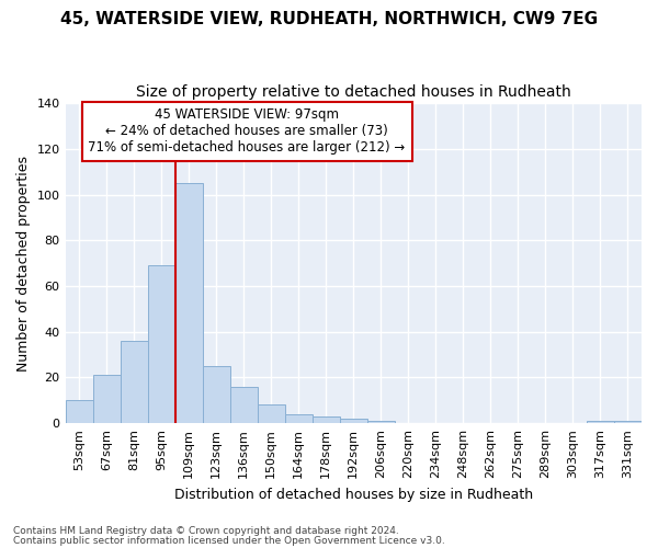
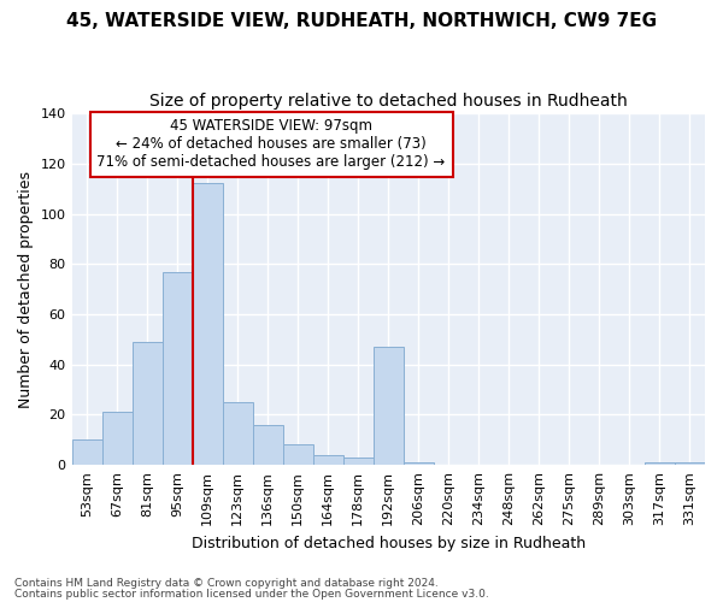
81sqm: 36 -> 49
95sqm: 69 -> 77
109sqm: 105 -> 112
192sqm: 2 -> 47
